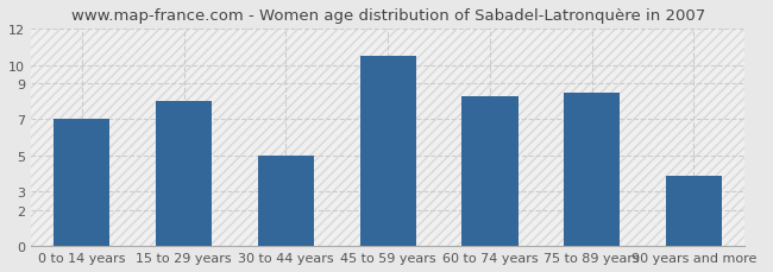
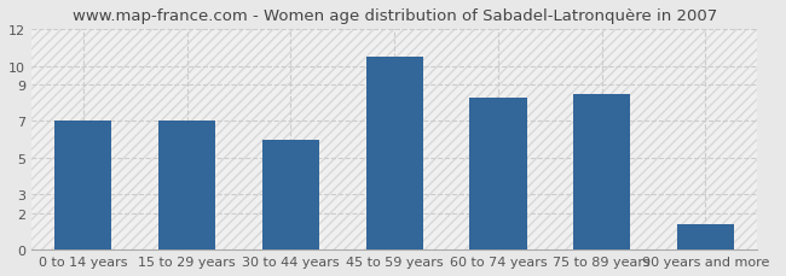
15 to 29 years: 8.0 -> 7.0
30 to 44 years: 5.0 -> 6.0
90 years and more: 3.9 -> 1.4
